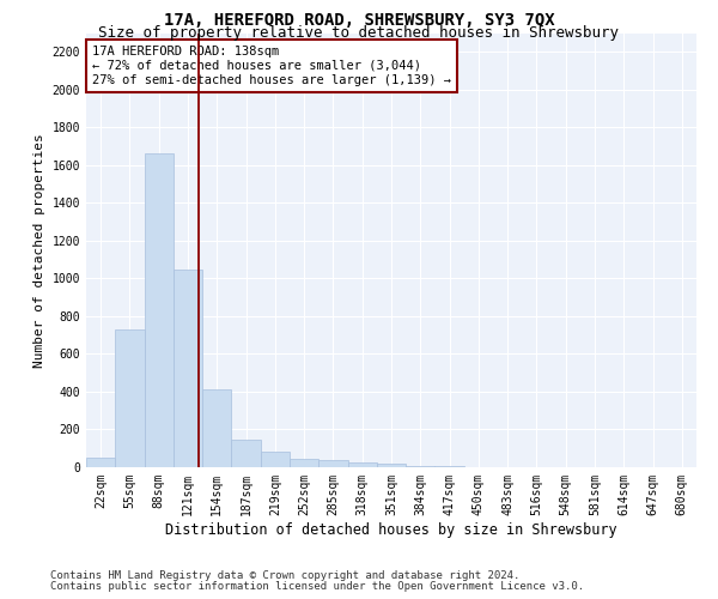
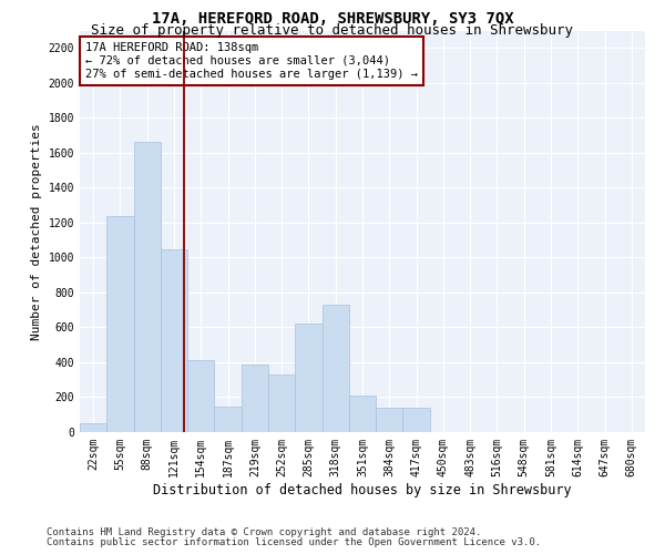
55sqm: 730 -> 1240
219sqm: 80 -> 390
252sqm: 40 -> 330
285sqm: 40 -> 620
318sqm: 20 -> 730
351sqm: 20 -> 210
384sqm: 0 -> 140
417sqm: 0 -> 140
